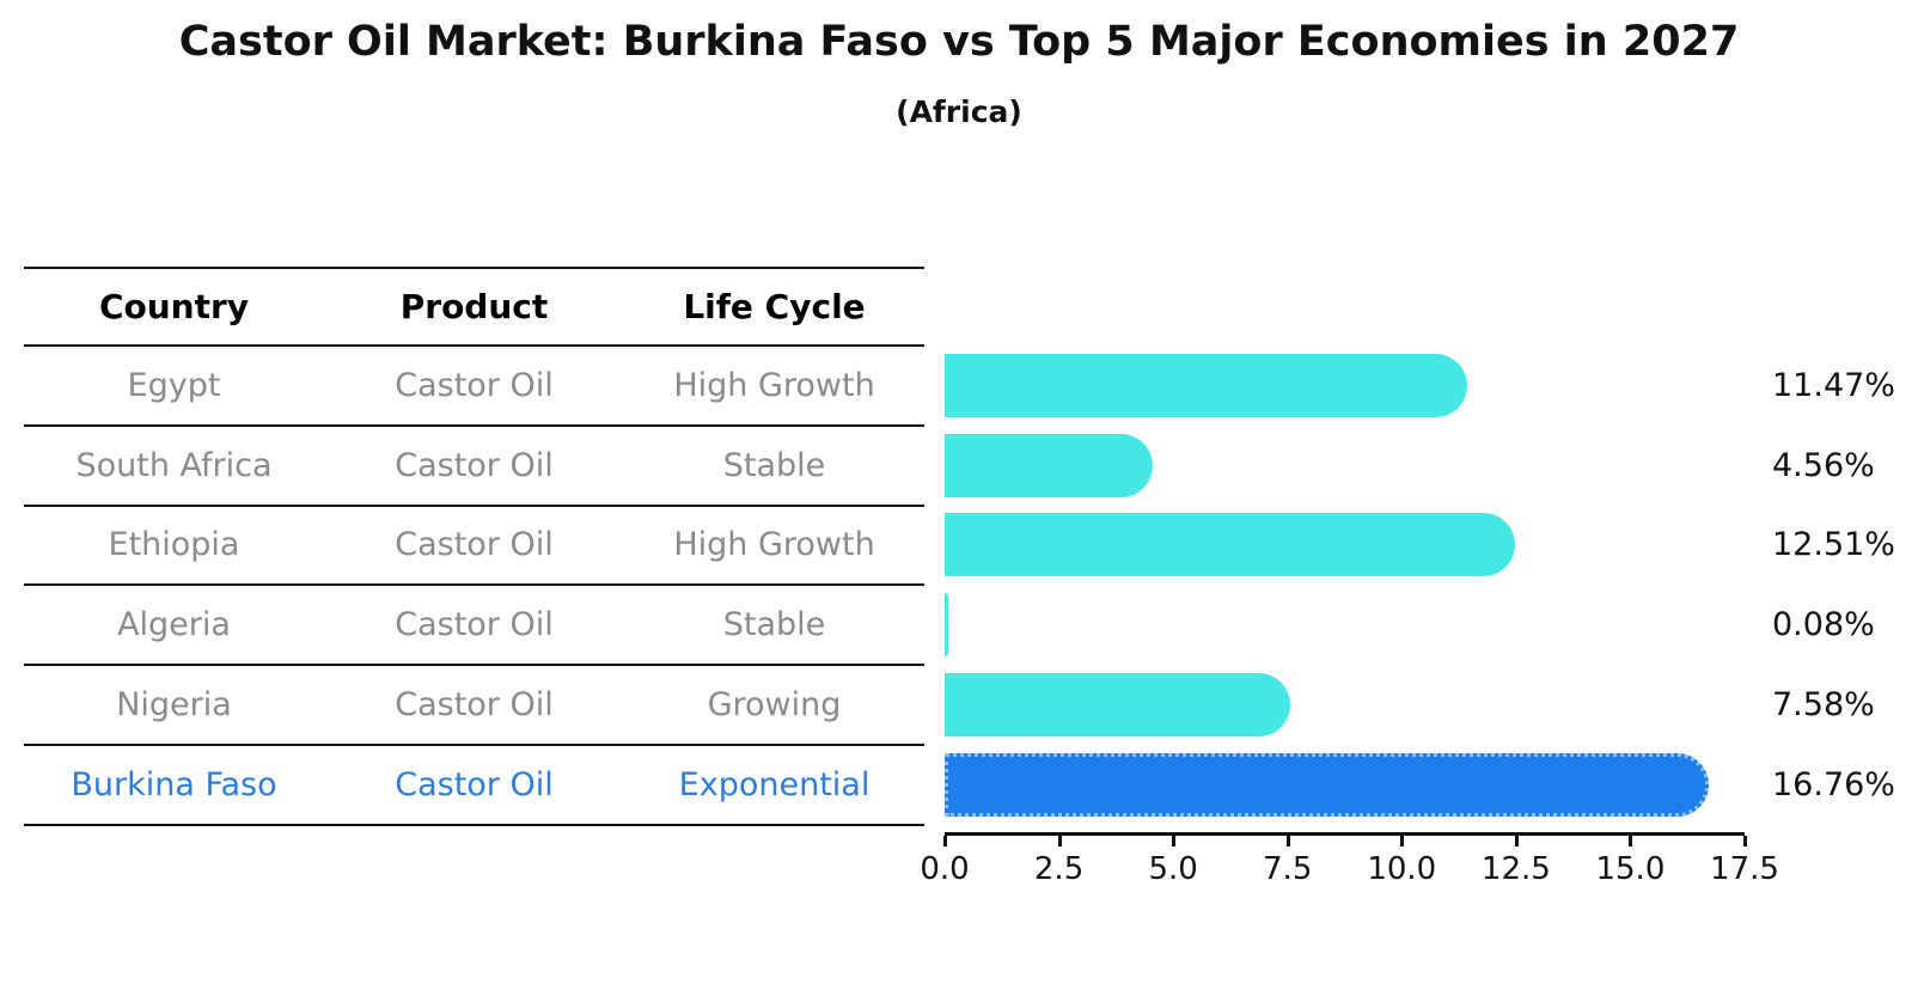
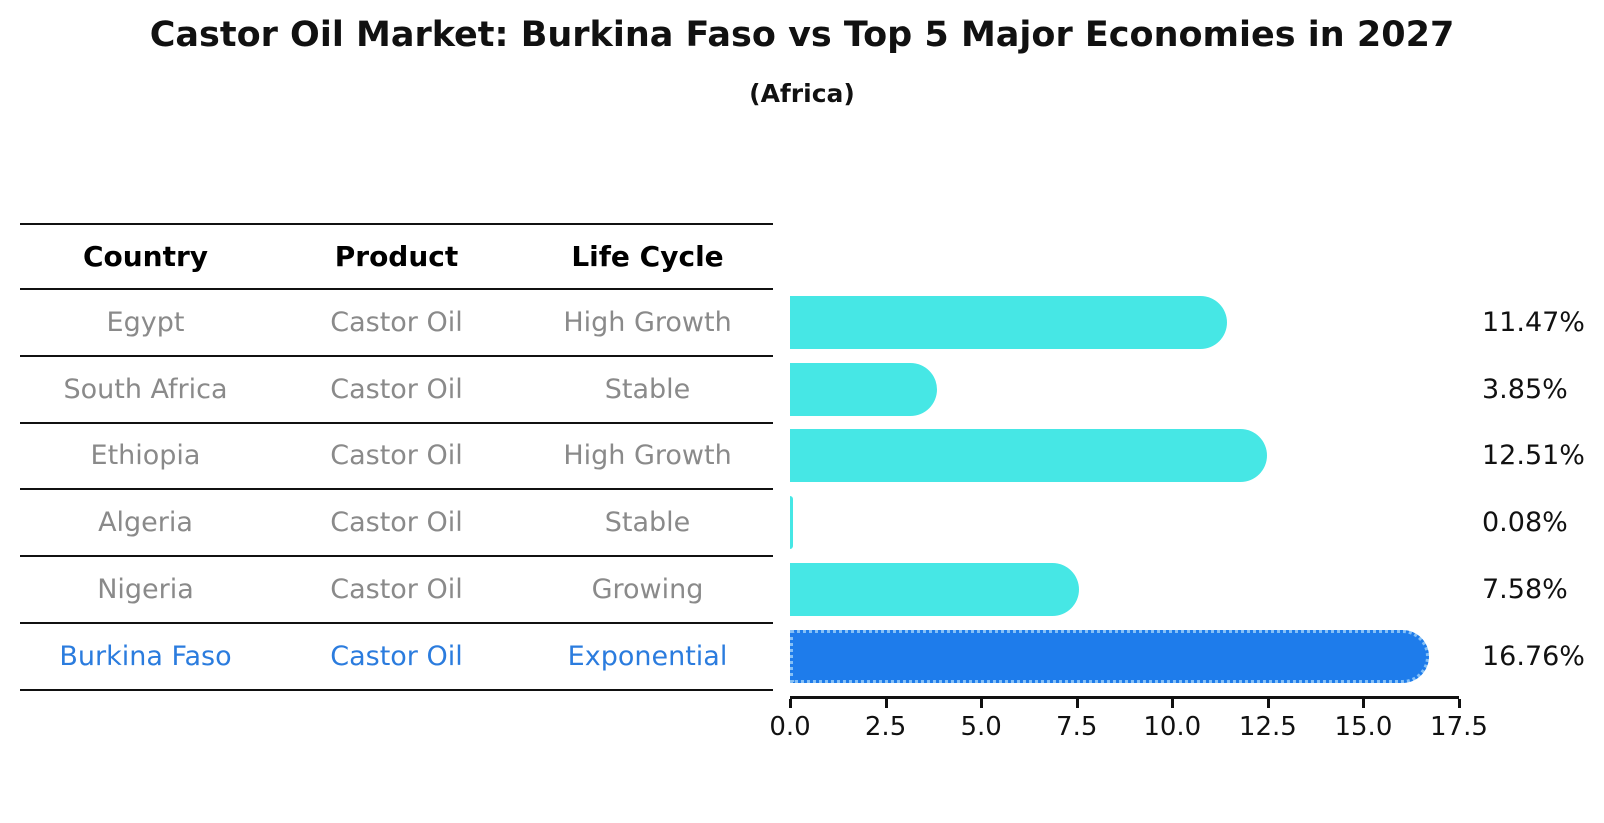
South Africa: 4.56% -> 3.85%
